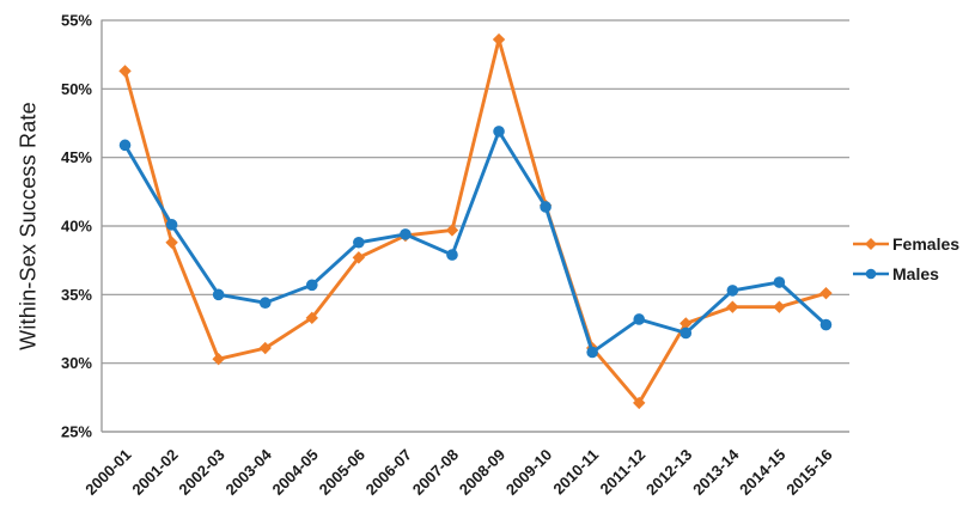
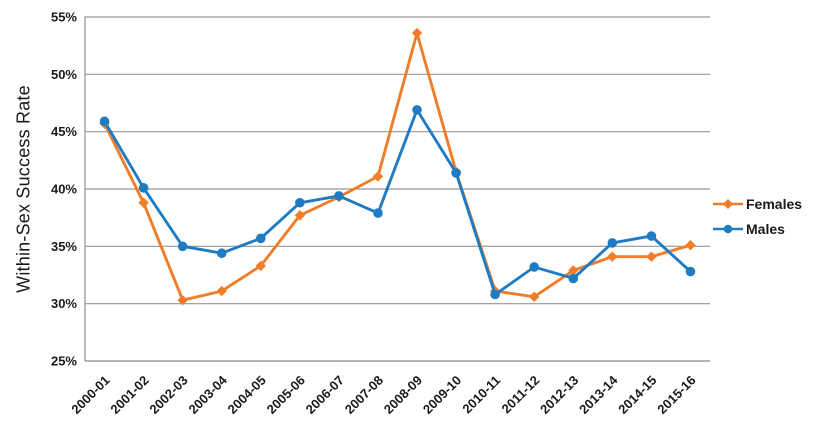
Females/2000-01: 51.3% -> 45.7%
Females/2007-08: 39.7% -> 41.1%
Females/2011-12: 27.1% -> 30.6%
